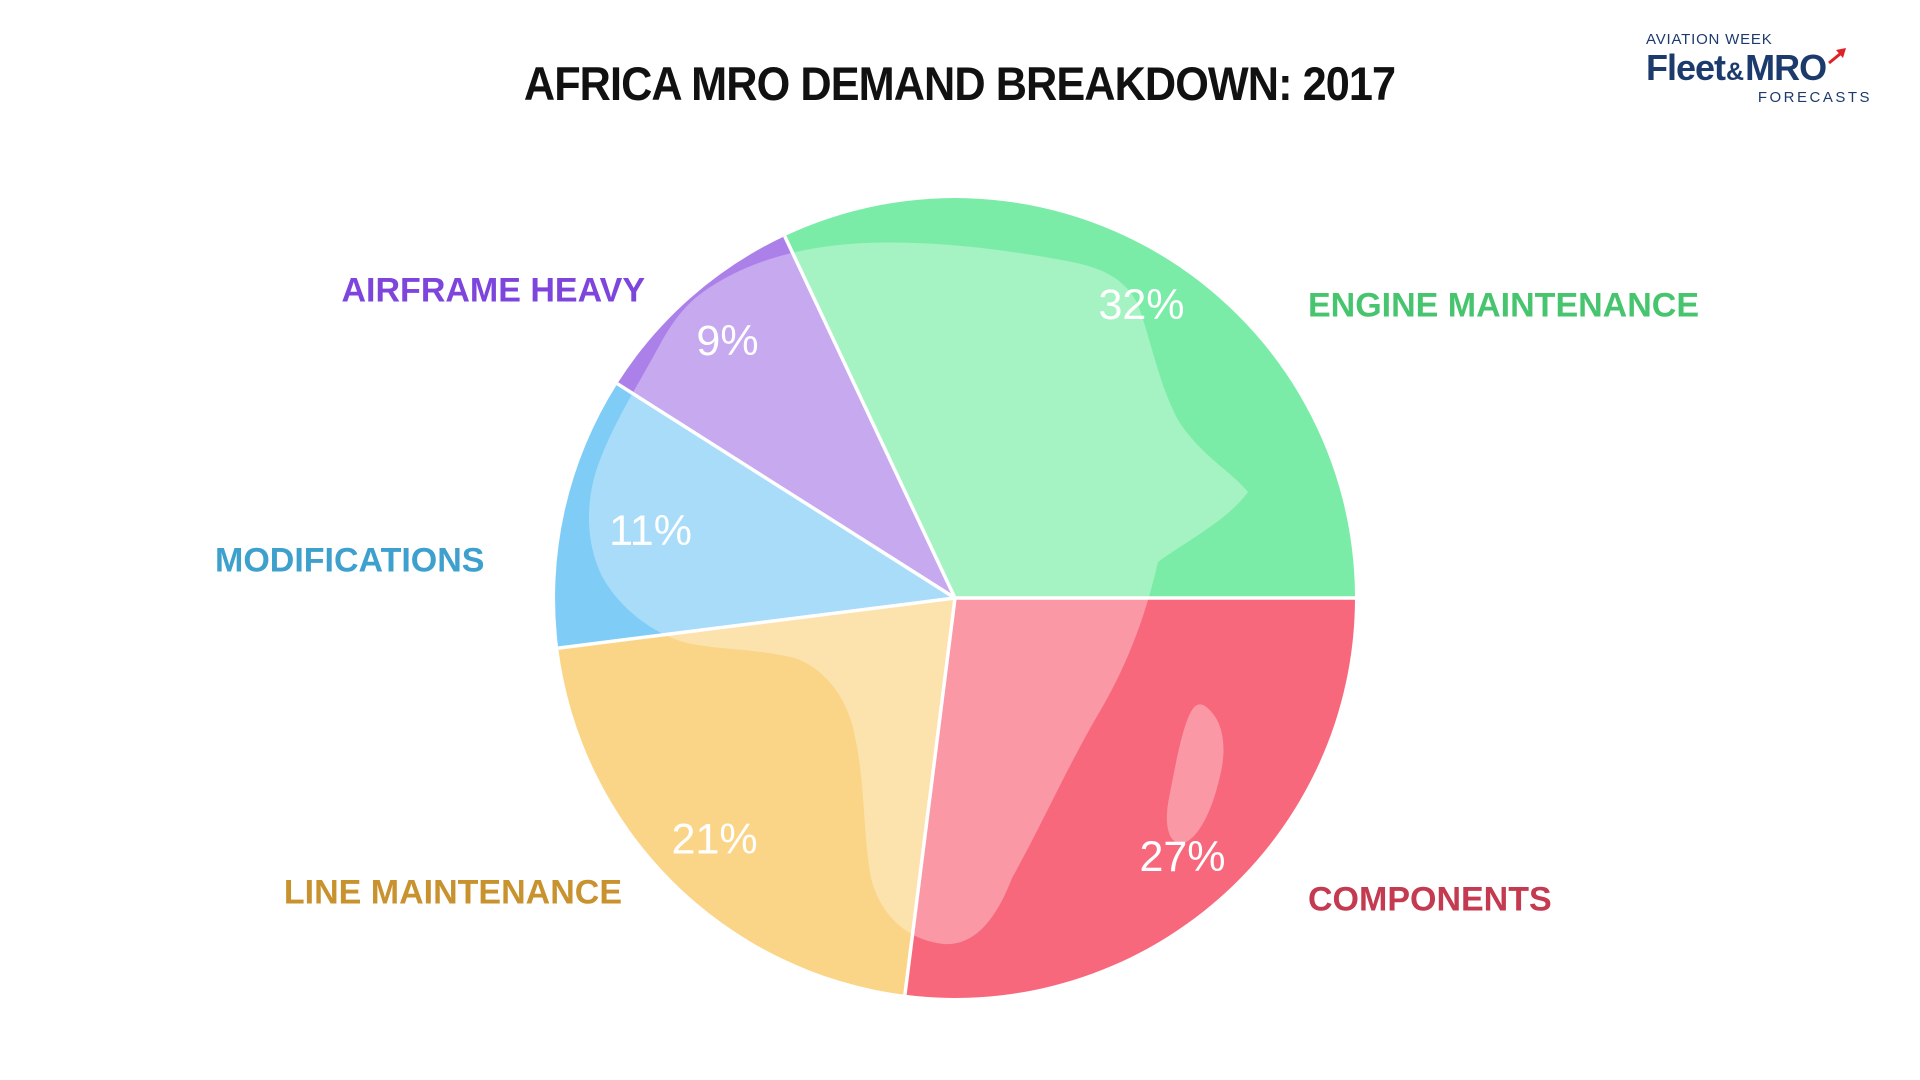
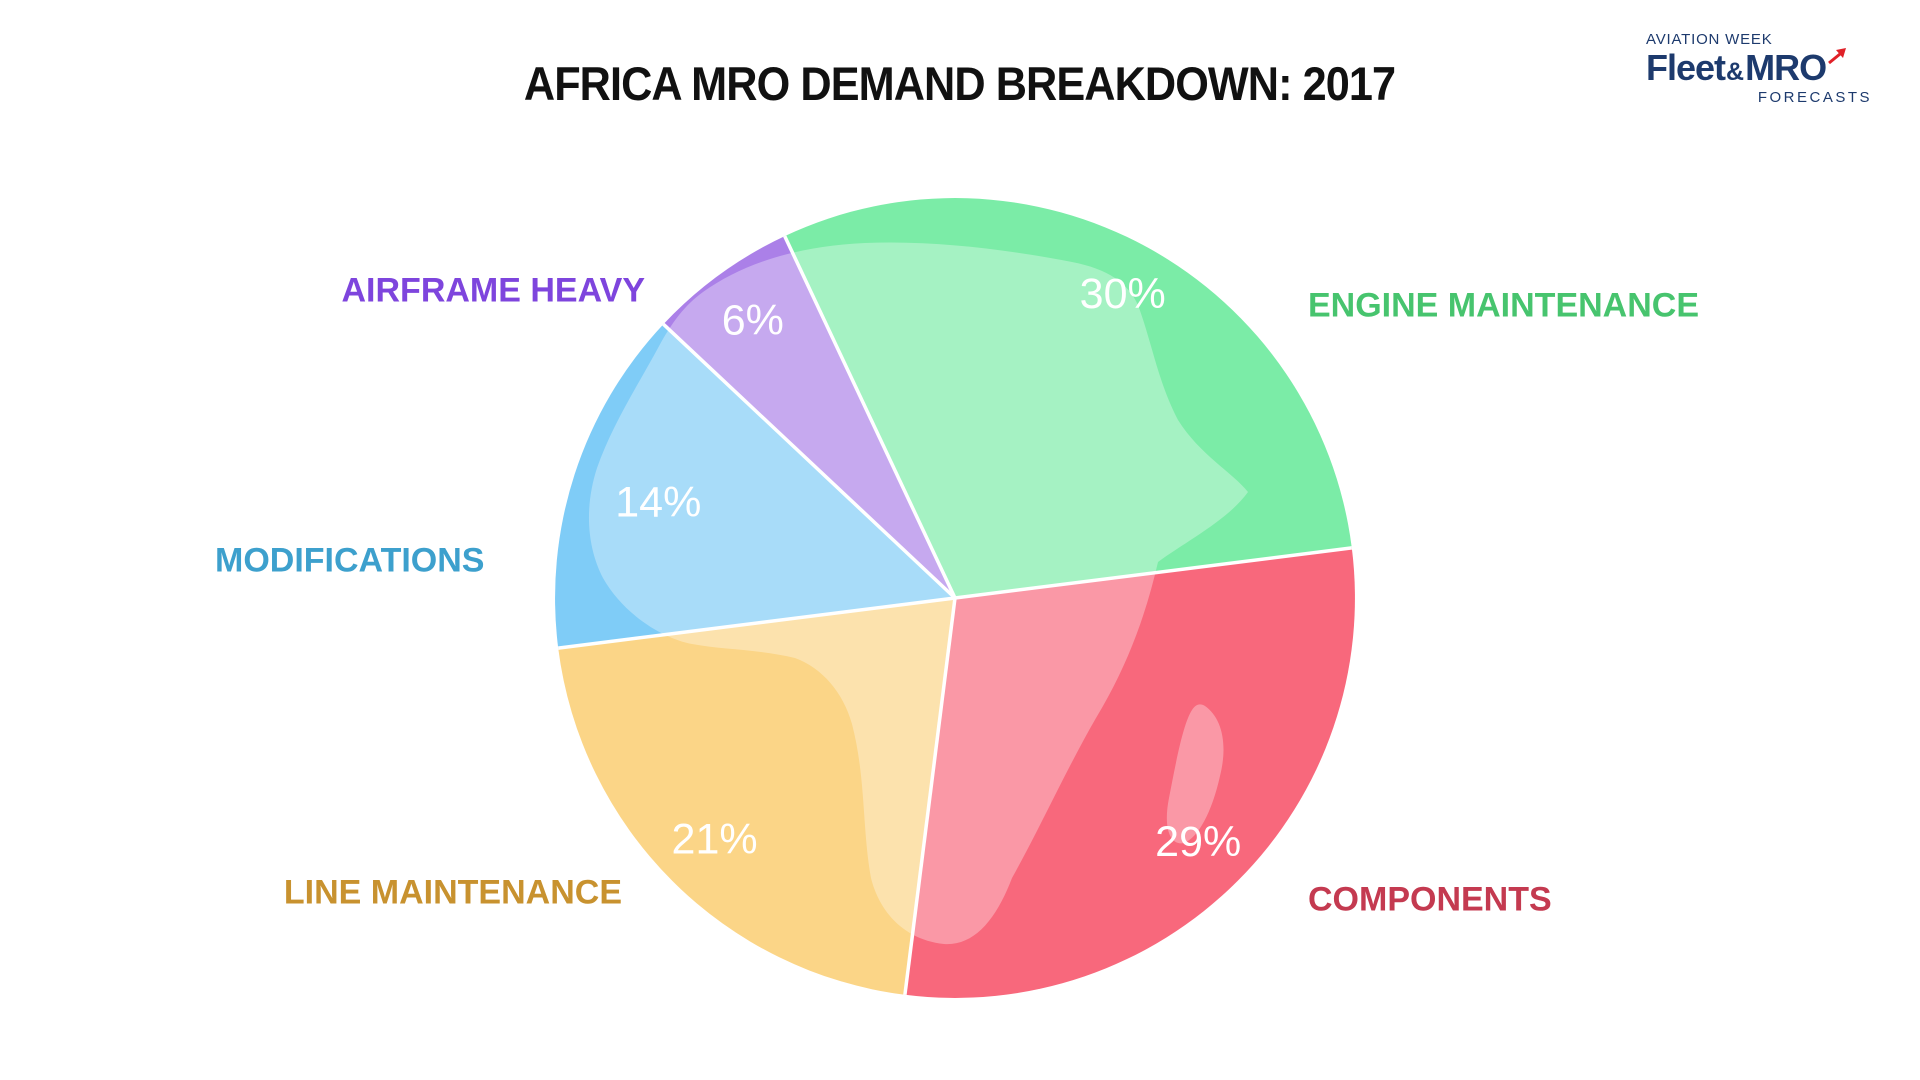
ENGINE MAINTENANCE: 32% -> 30%
COMPONENTS: 27% -> 29%
MODIFICATIONS: 11% -> 14%
AIRFRAME HEAVY: 9% -> 6%
